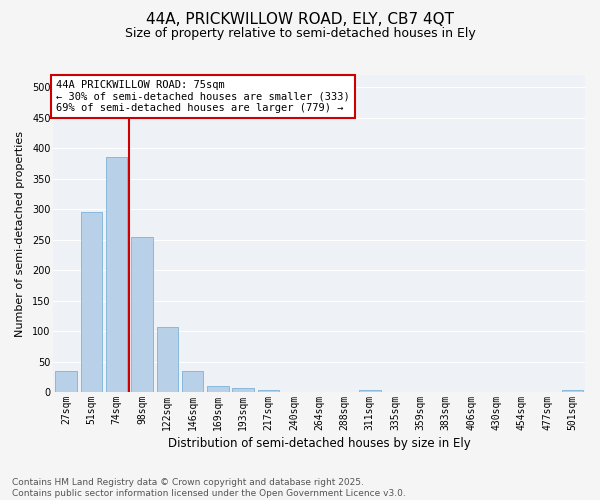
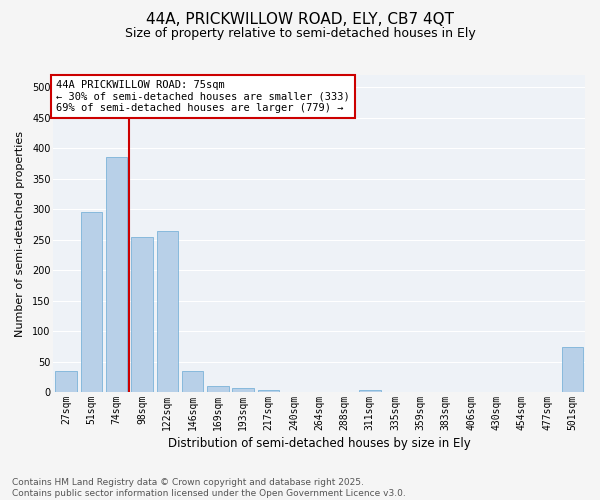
122sqm: 107 -> 264
501sqm: 4 -> 74
